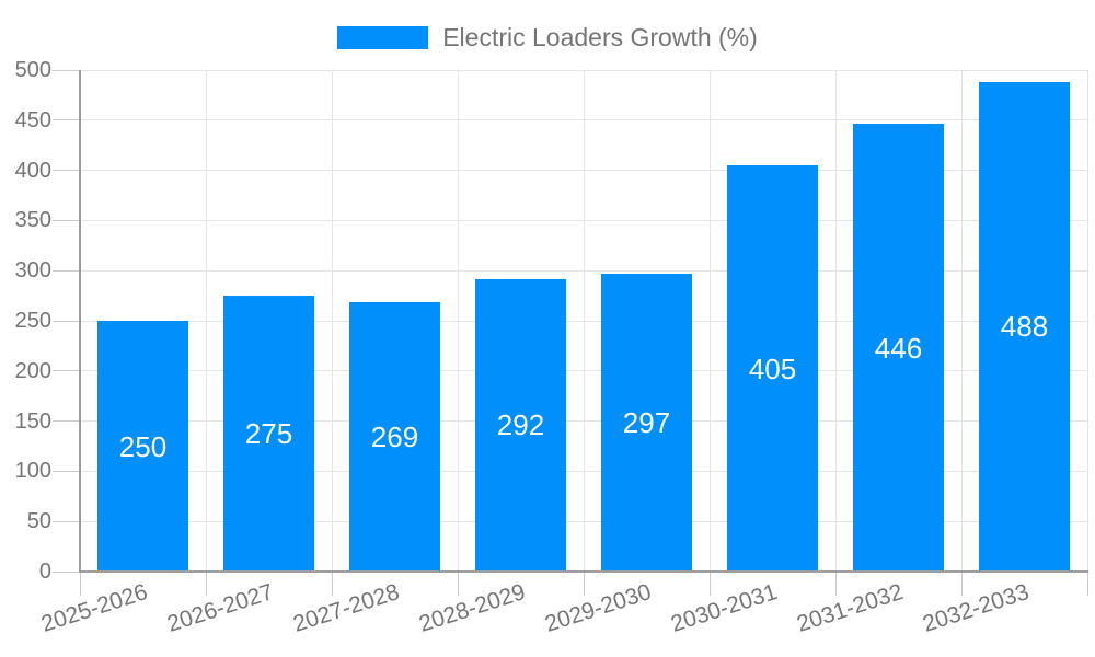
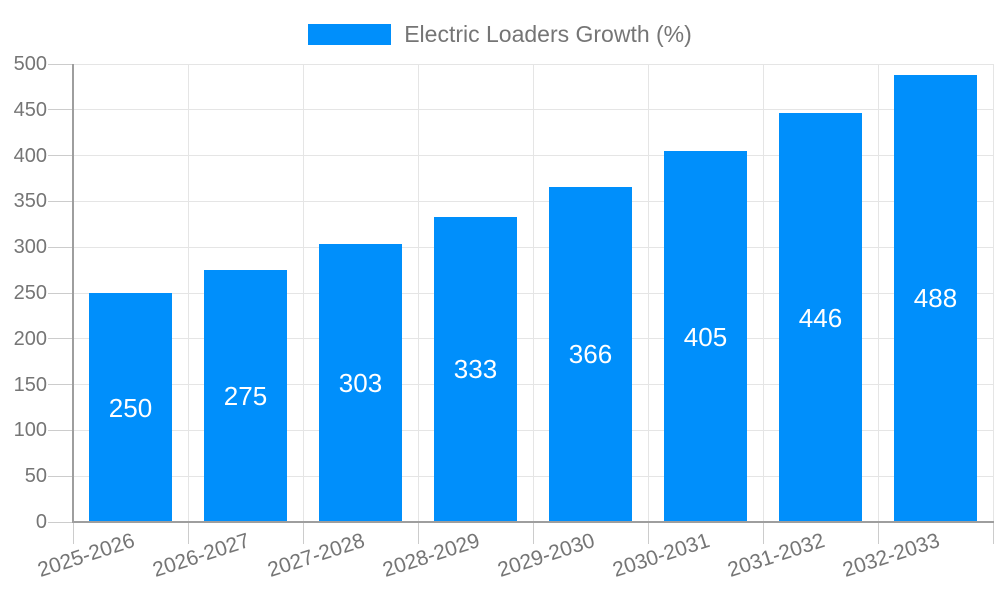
2027-2028: 269 -> 303
2028-2029: 292 -> 333
2029-2030: 297 -> 366
